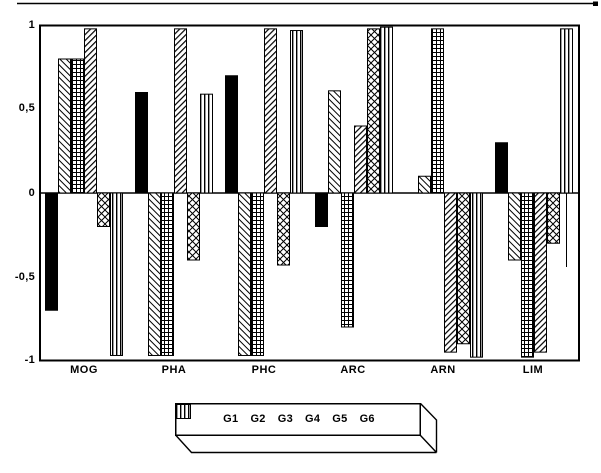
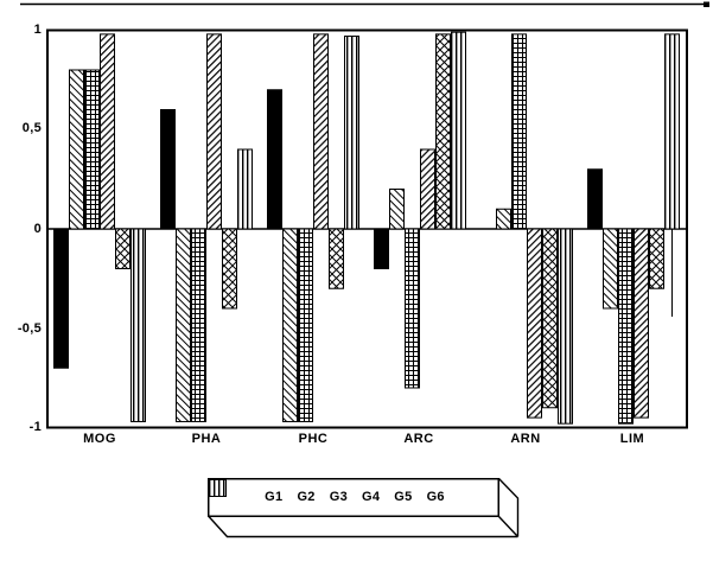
G6/PHA: 0.59 -> 0.40
G5/PHC: -0.43 -> -0.30
G2/ARC: 0.61 -> 0.20
